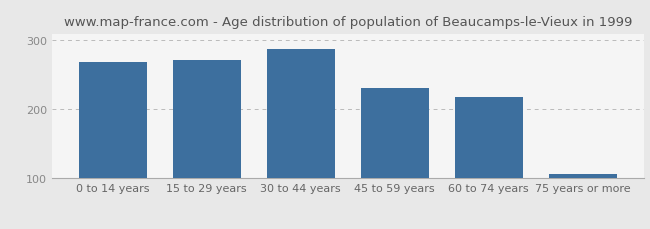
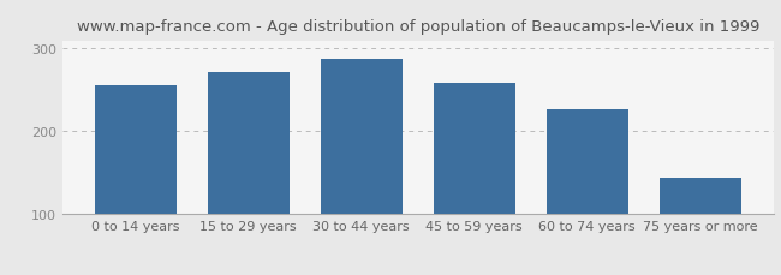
0 to 14 years: 268 -> 256
45 to 59 years: 231 -> 258
60 to 74 years: 218 -> 226
75 years or more: 107 -> 144
